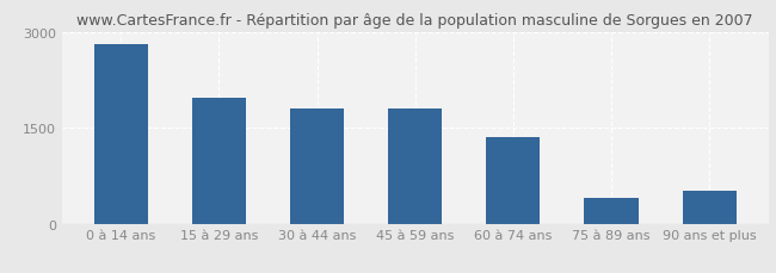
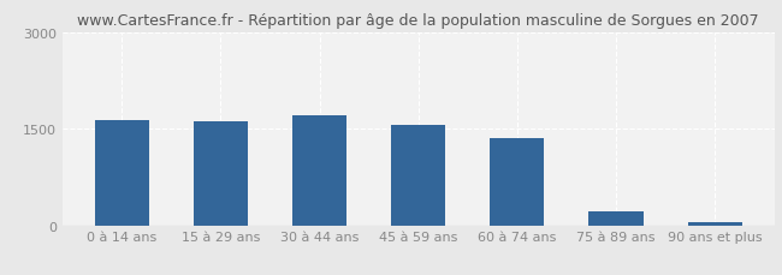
0 à 14 ans: 2800 -> 1640
15 à 29 ans: 1960 -> 1610
30 à 44 ans: 1800 -> 1700
45 à 59 ans: 1800 -> 1560
75 à 89 ans: 400 -> 220
90 ans et plus: 520 -> 50
